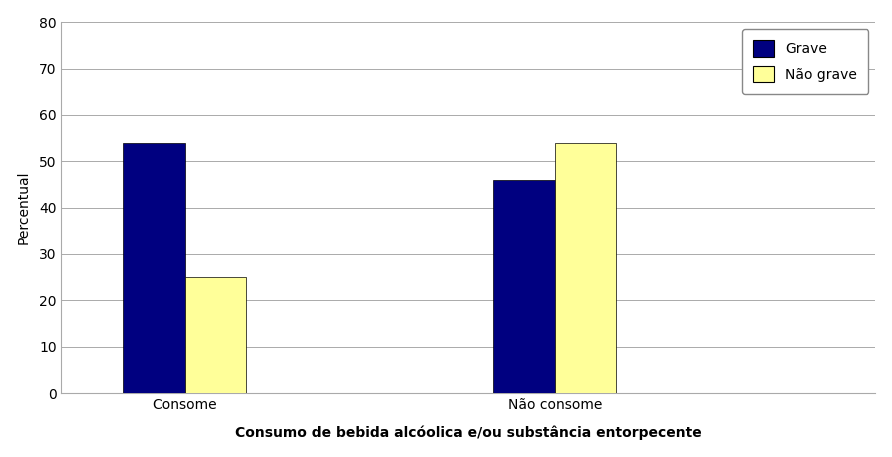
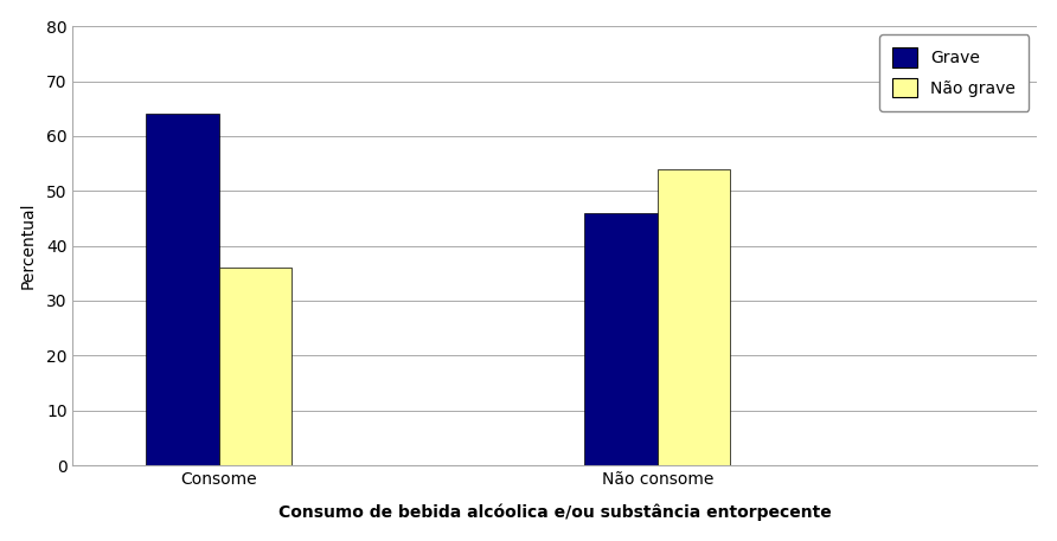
Grave/Consome: 54 -> 64
Não grave/Consome: 25 -> 36
